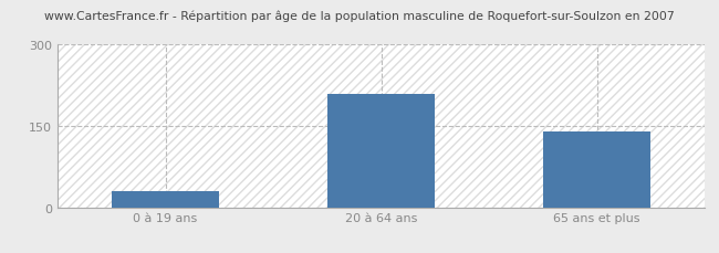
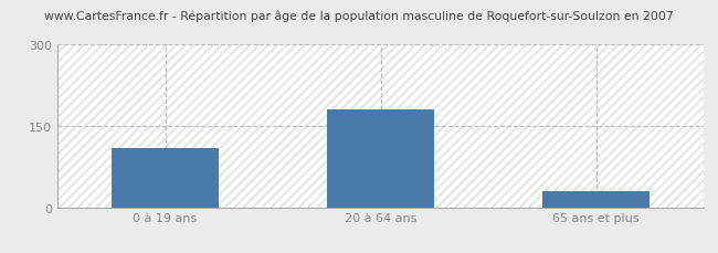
0 à 19 ans: 30 -> 110
20 à 64 ans: 210 -> 180
65 ans et plus: 140 -> 30
